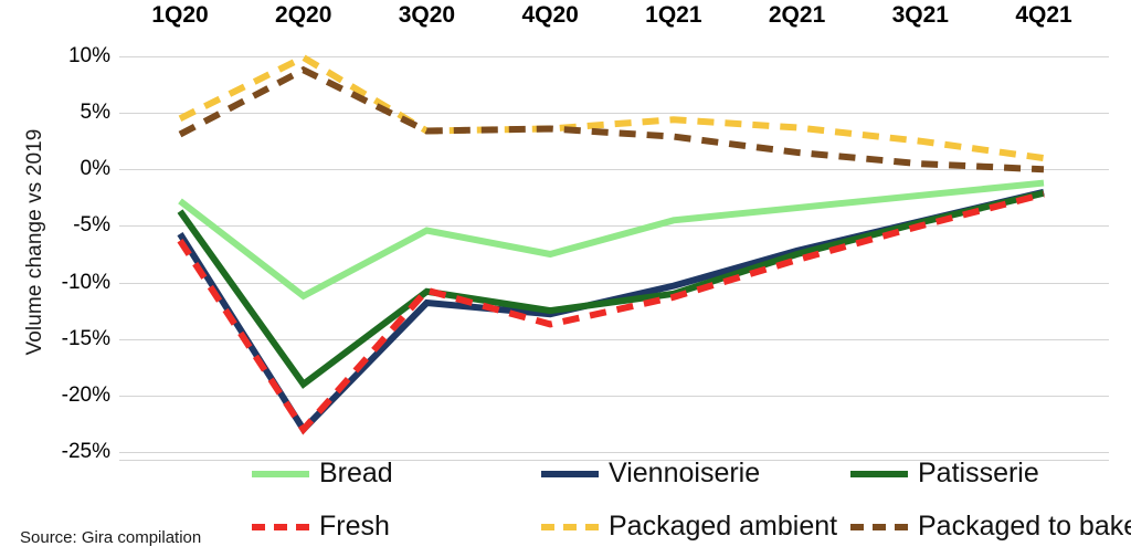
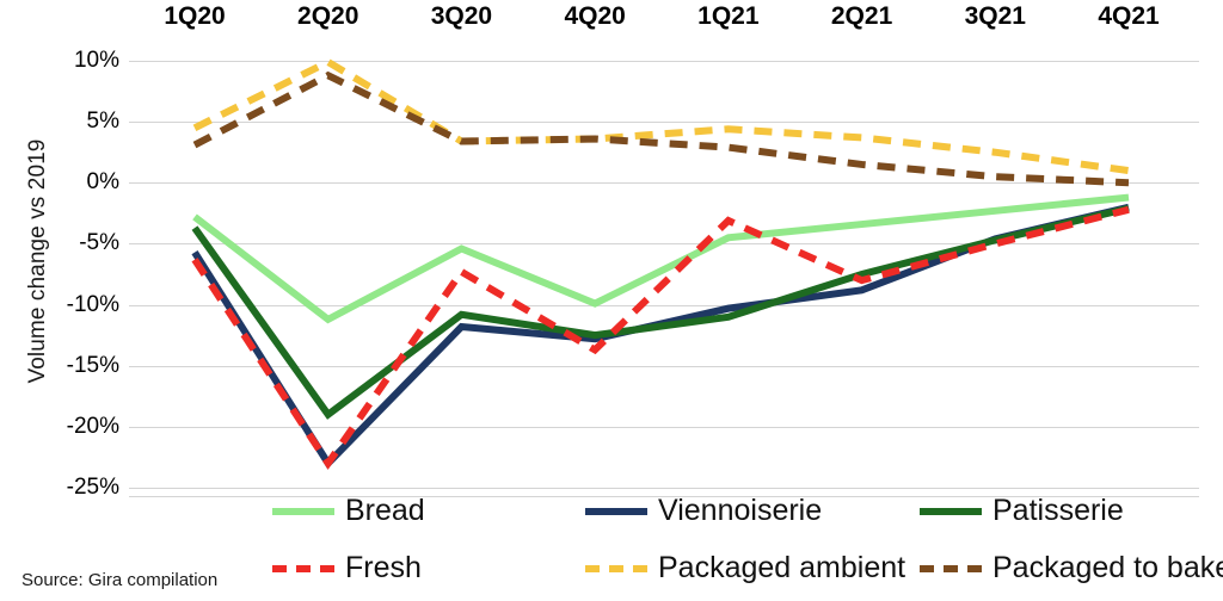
Fresh/3Q20: -10.7% -> -7.3%
Bread/4Q20: -7.5% -> -9.9%
Fresh/1Q21: -11.3% -> -3.1%
Viennoiserie/2Q21: -7.2% -> -8.8%
